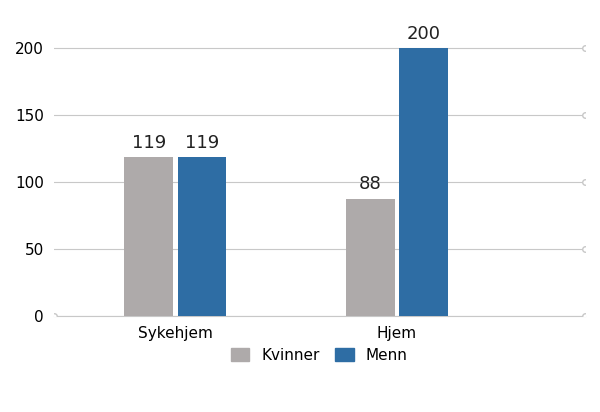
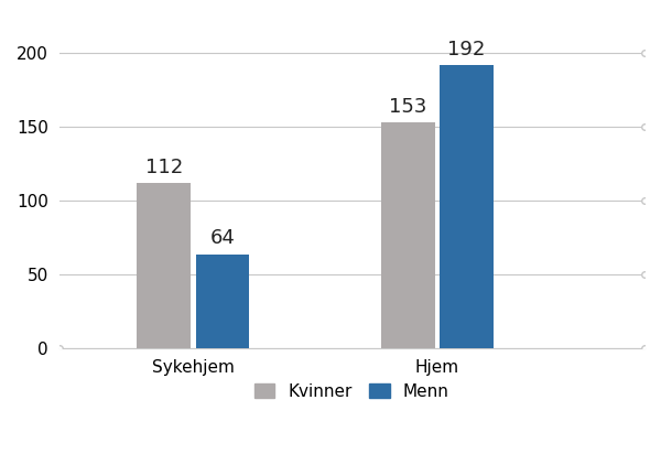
Kvinner/Sykehjem: 119 -> 112
Menn/Sykehjem: 119 -> 64
Kvinner/Hjem: 88 -> 153
Menn/Hjem: 200 -> 192
